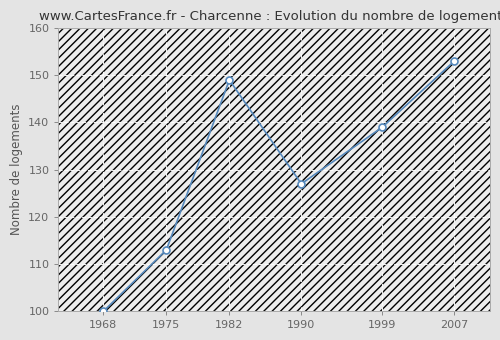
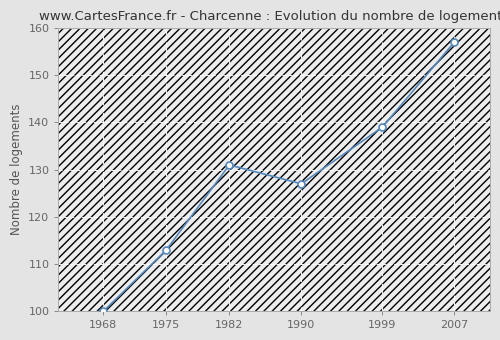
1982: 149 -> 131
2007: 153 -> 157
